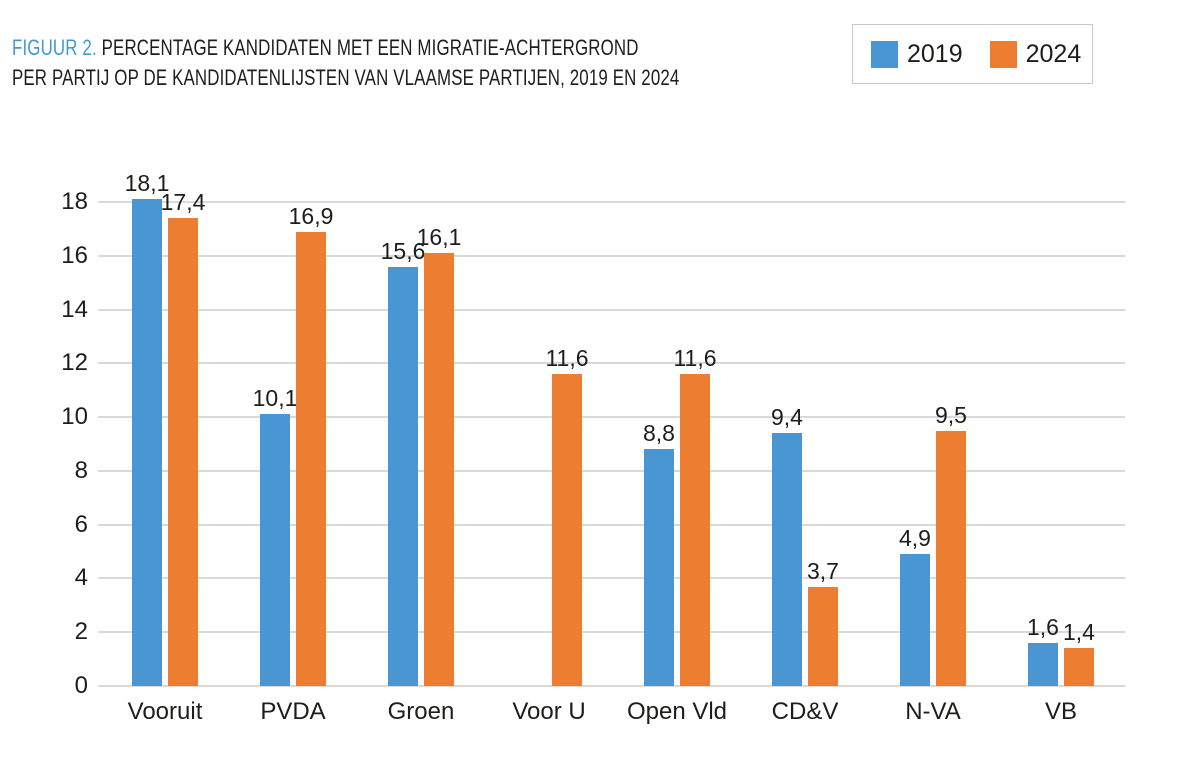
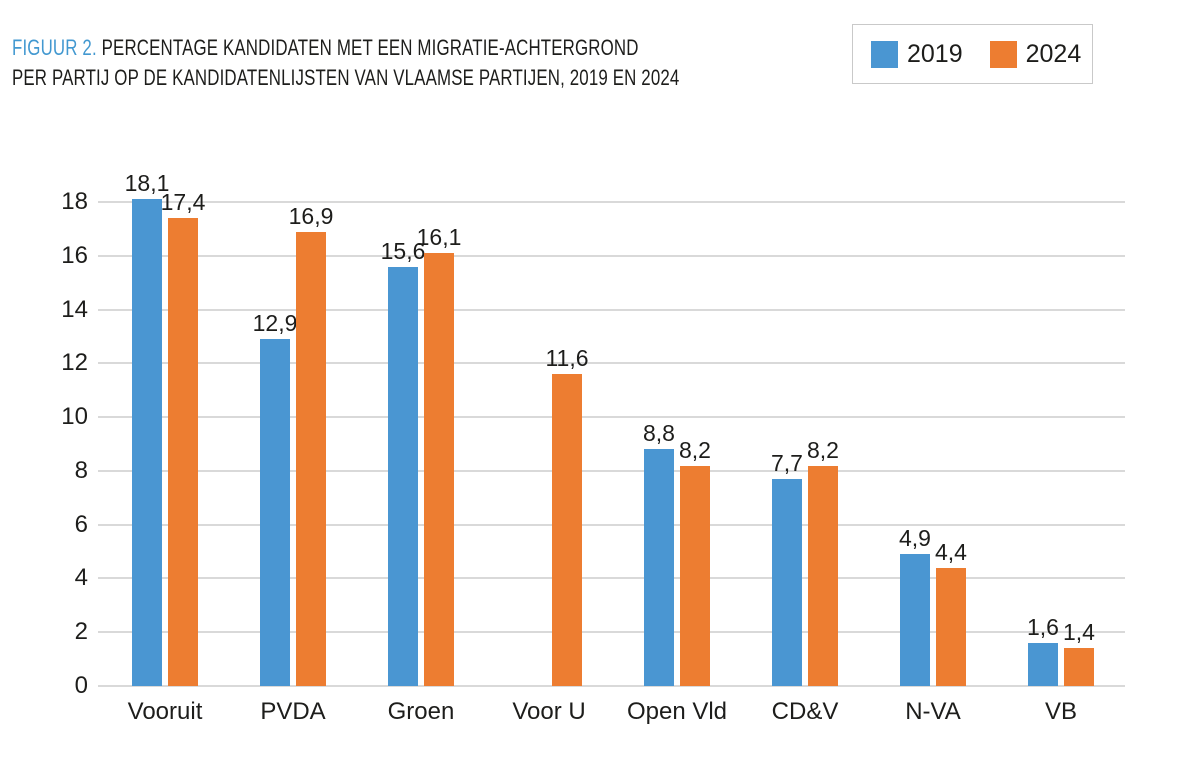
2019/PVDA: 10,1 -> 12,9
2024/Open Vld: 11,6 -> 8,2
2019/CD&V: 9,4 -> 7,7
2024/CD&V: 3,7 -> 8,2
2024/N-VA: 9,5 -> 4,4
